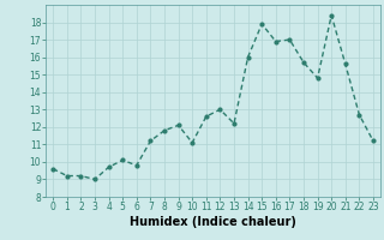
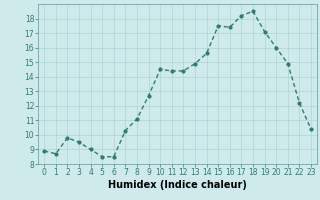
0: 9.6 -> 8.9
1: 9.2 -> 8.7
2: 9.2 -> 9.8
3: 9.0 -> 9.5
4: 9.7 -> 9.0
5: 10.1 -> 8.5
6: 9.8 -> 8.5
7: 11.2 -> 10.3
8: 11.8 -> 11.1
9: 12.1 -> 12.7
10: 11.1 -> 14.5
11: 12.6 -> 14.4
12: 13.0 -> 14.4
13: 12.2 -> 14.9
14: 16.0 -> 15.6
15: 17.9 -> 17.5
16: 16.9 -> 17.4
17: 17.0 -> 18.2
18: 15.7 -> 18.5
19: 14.8 -> 17.1
20: 18.4 -> 16.0
21: 15.6 -> 14.9
22: 12.7 -> 12.2
23: 11.2 -> 10.4
